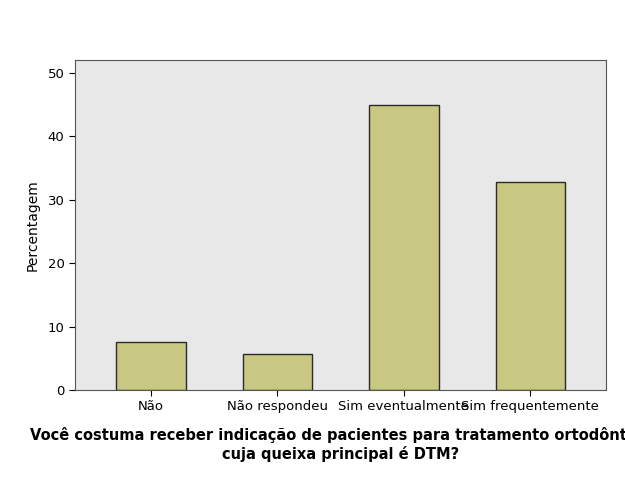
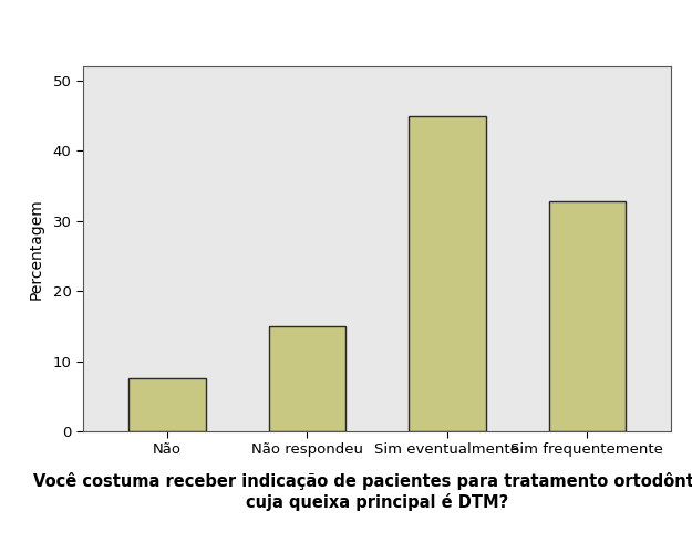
Não respondeu: 5.6 -> 15.0
